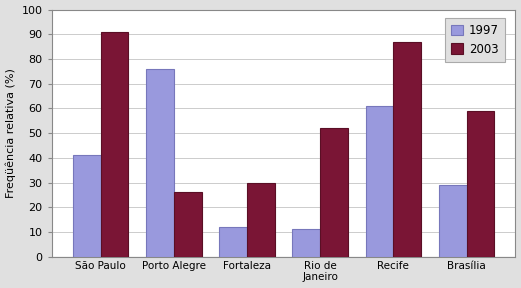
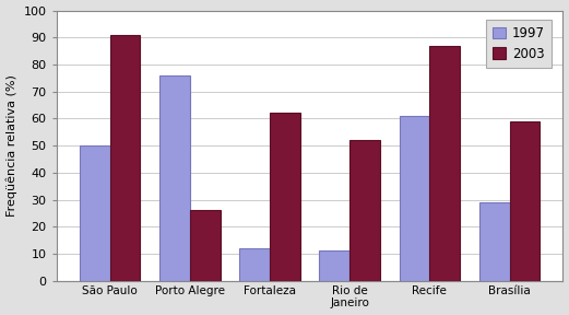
1997/São Paulo: 41 -> 50
2003/Fortaleza: 30 -> 62
